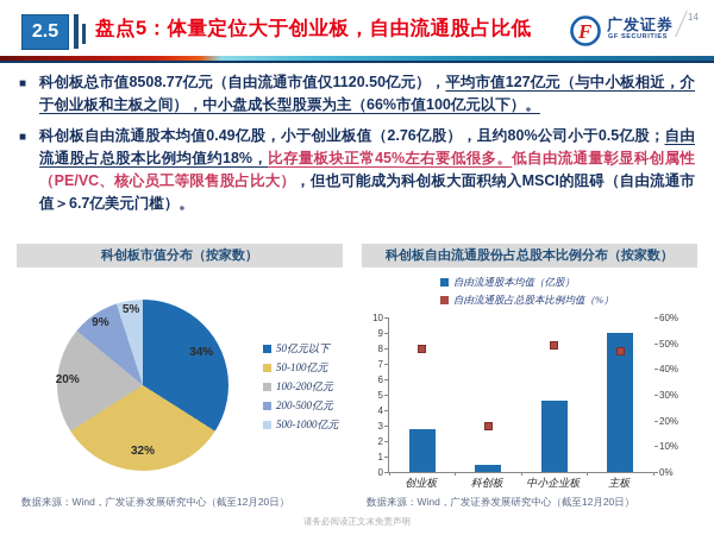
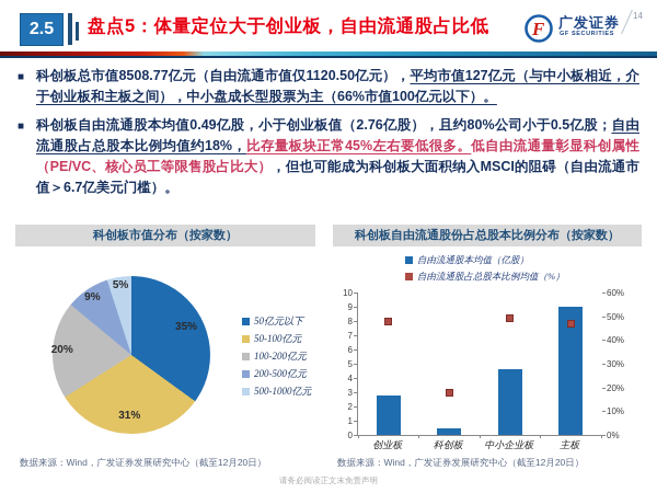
科创板市值分布（按家数）/50亿元以下: 34% -> 35%
科创板市值分布（按家数）/50-100亿元: 32% -> 31%
